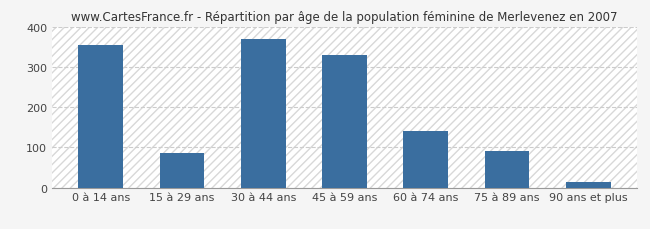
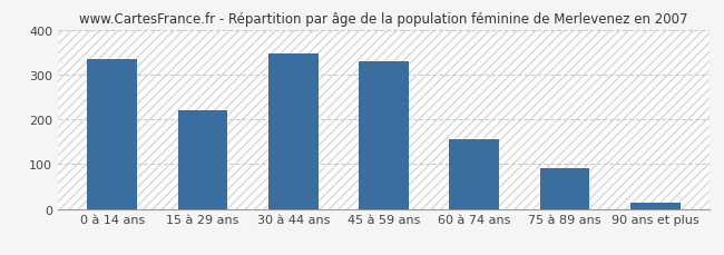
0 à 14 ans: 355 -> 335
15 à 29 ans: 85 -> 220
30 à 44 ans: 370 -> 348
60 à 74 ans: 140 -> 155
